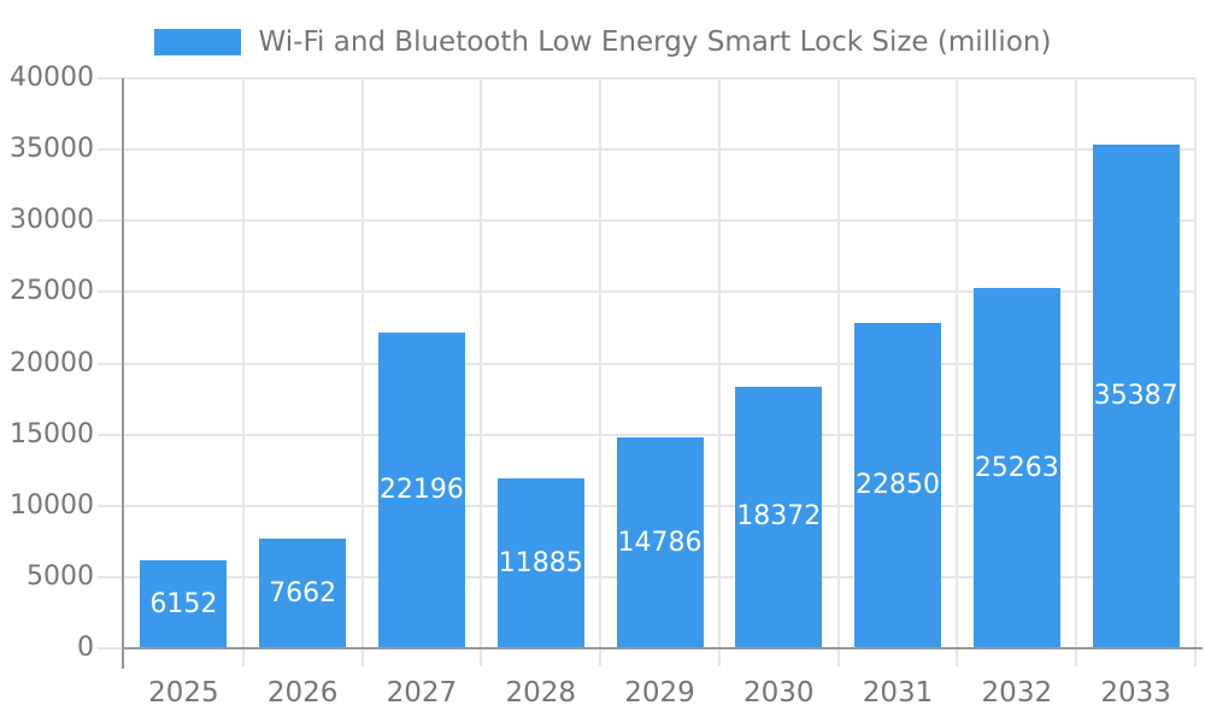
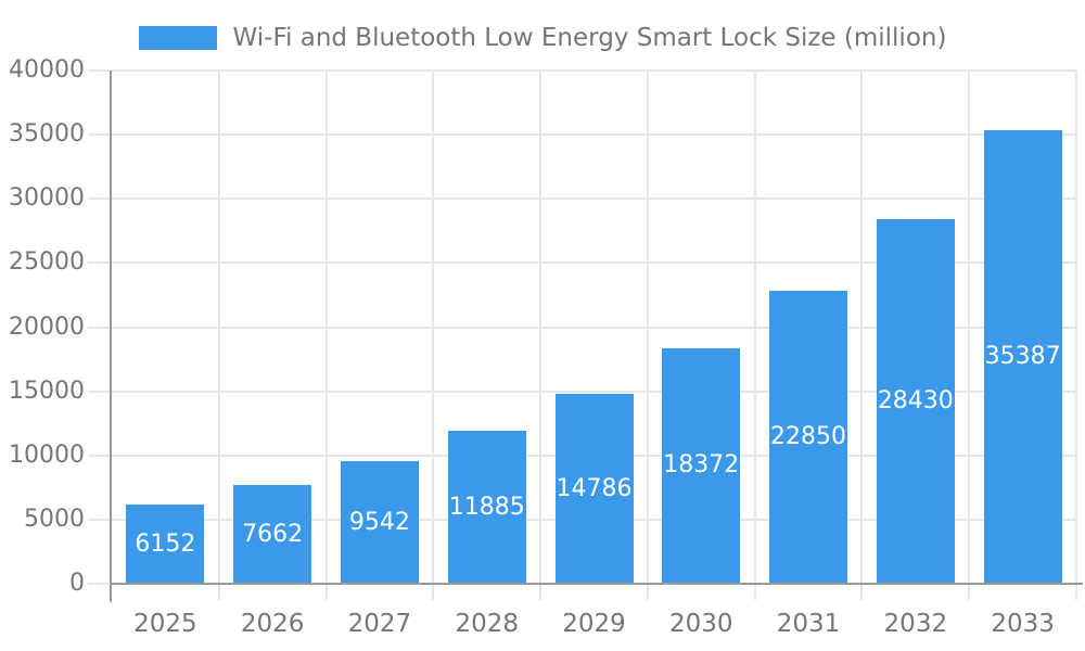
2027: 22196 -> 9542
2032: 25263 -> 28430
